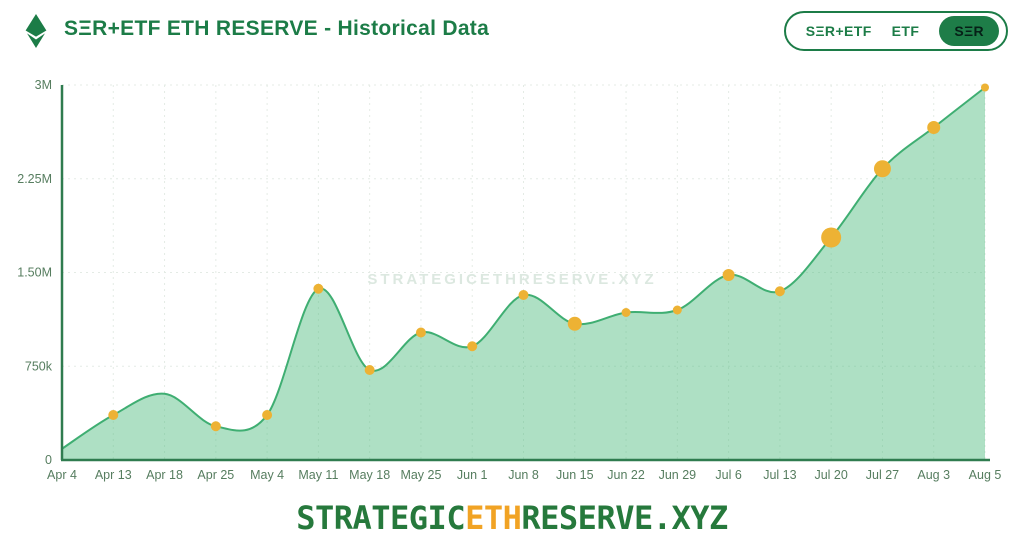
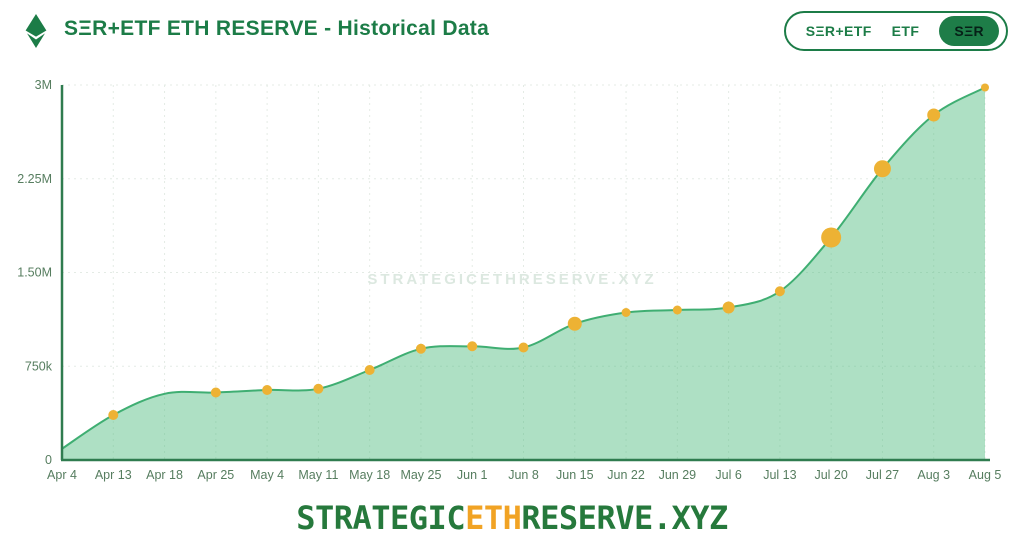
Apr 25: 0.27M -> 0.54M
May 4: 0.36M -> 0.56M
May 11: 1.37M -> 0.57M
May 25: 1.02M -> 0.89M
Jun 8: 1.32M -> 0.90M
Jul 6: 1.48M -> 1.22M
Aug 3: 2.66M -> 2.76M
